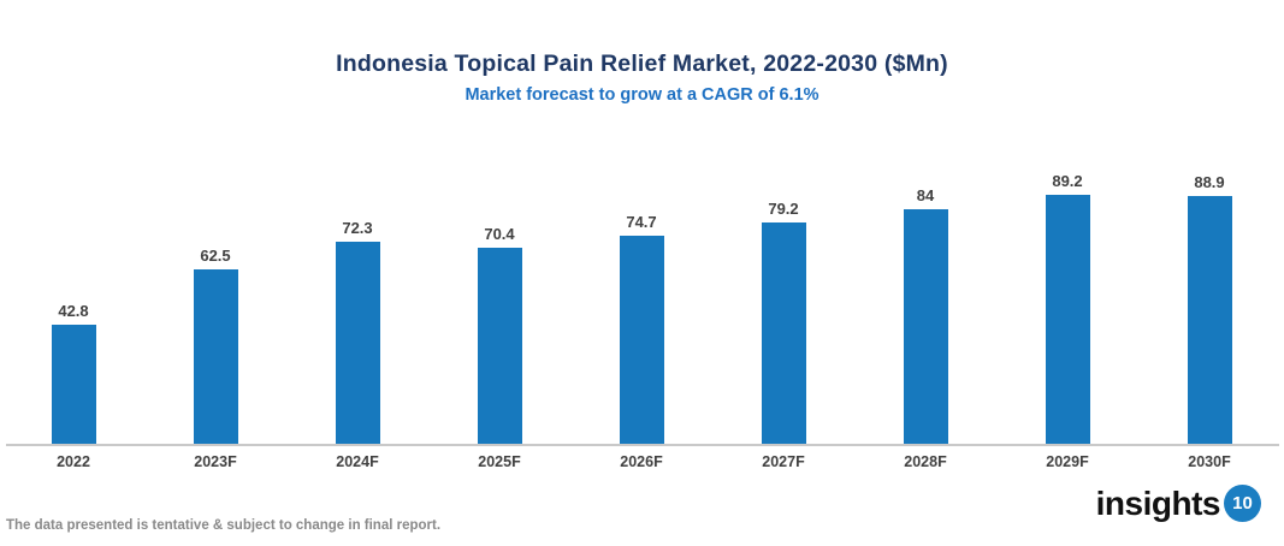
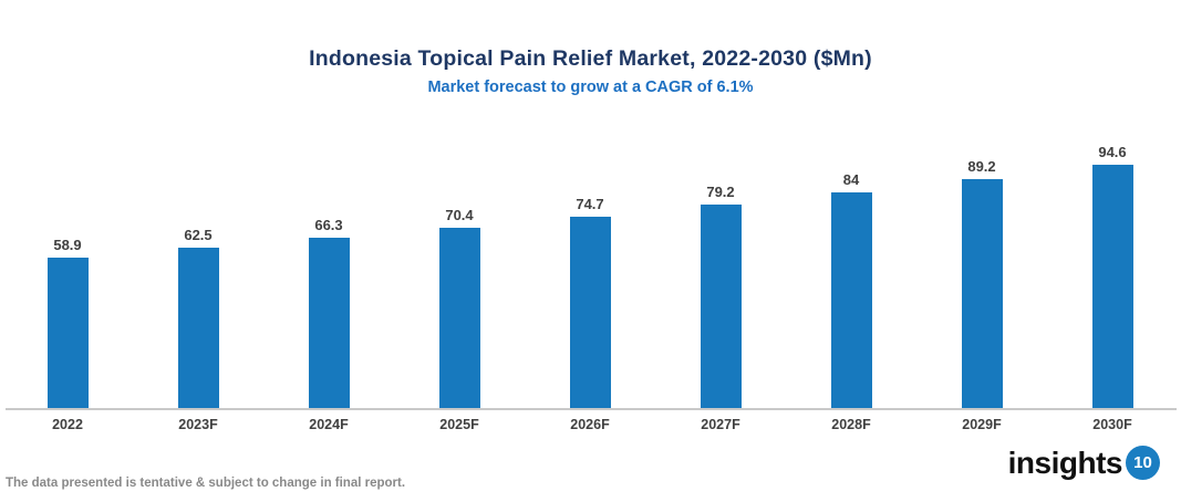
2022: 42.8 -> 58.9
2024F: 72.3 -> 66.3
2030F: 88.9 -> 94.6
